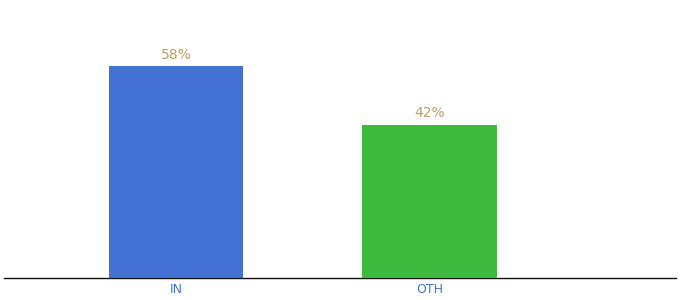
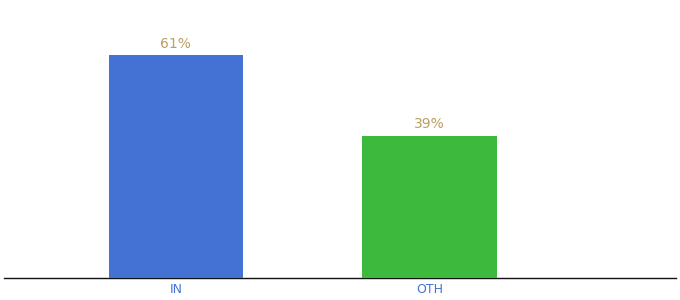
IN: 58% -> 61%
OTH: 42% -> 39%
